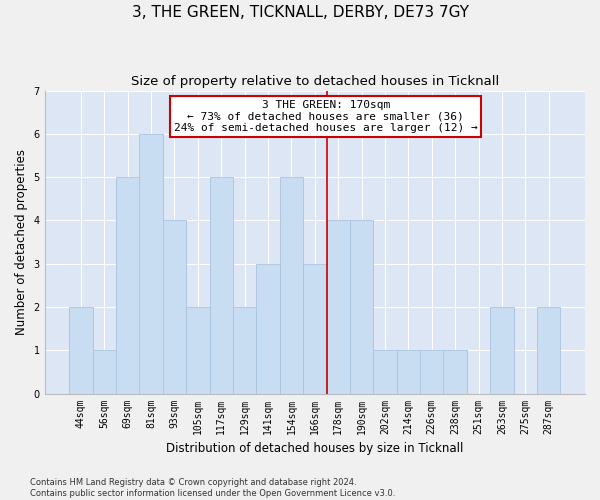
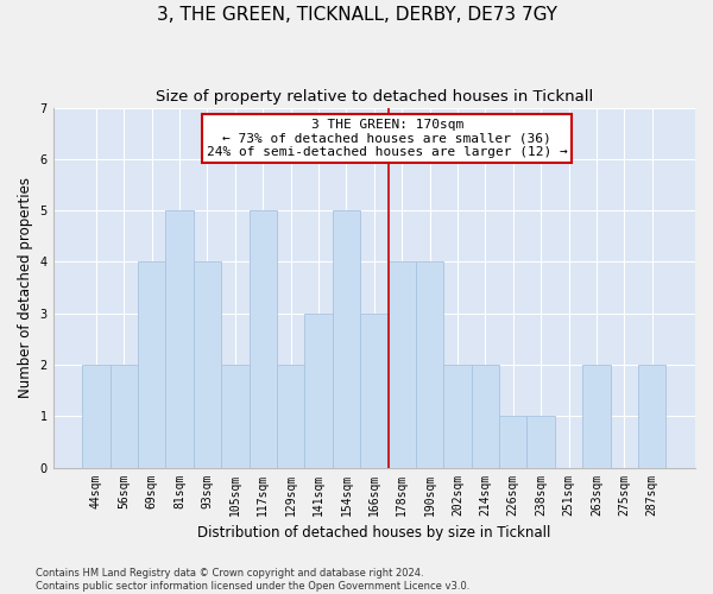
56sqm: 1 -> 2
69sqm: 5 -> 4
81sqm: 6 -> 5
202sqm: 1 -> 2
214sqm: 1 -> 2
